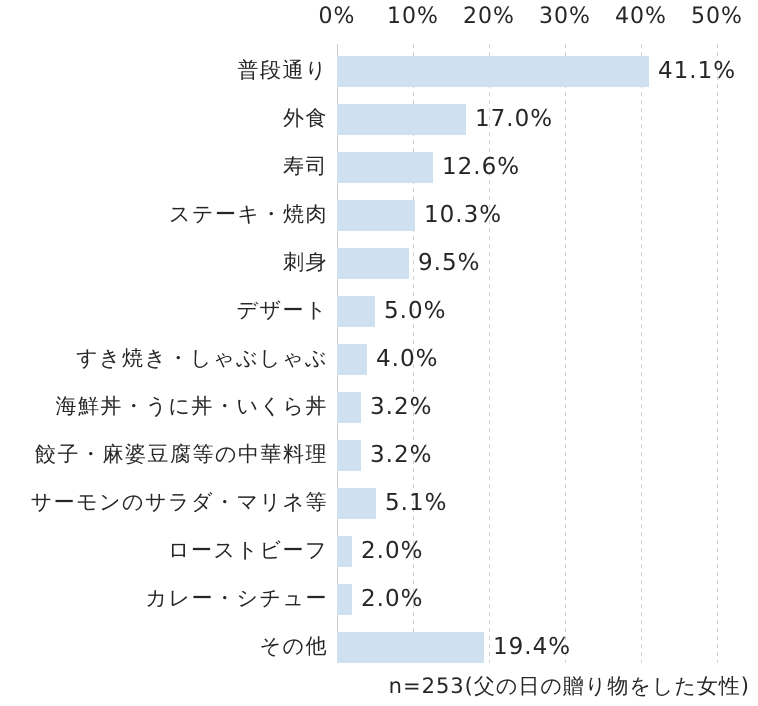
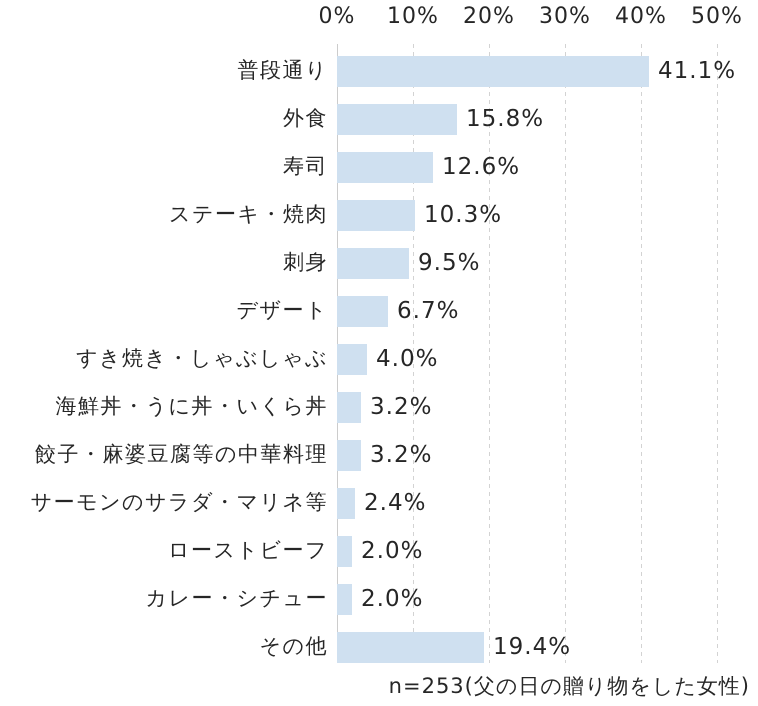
外食: 17.0% -> 15.8%
デザート: 5.0% -> 6.7%
サーモンのサラダ・マリネ等: 5.1% -> 2.4%
